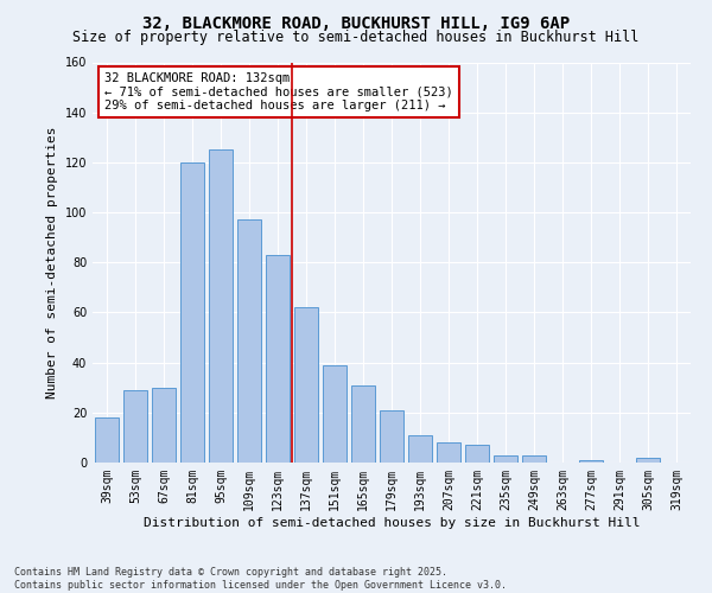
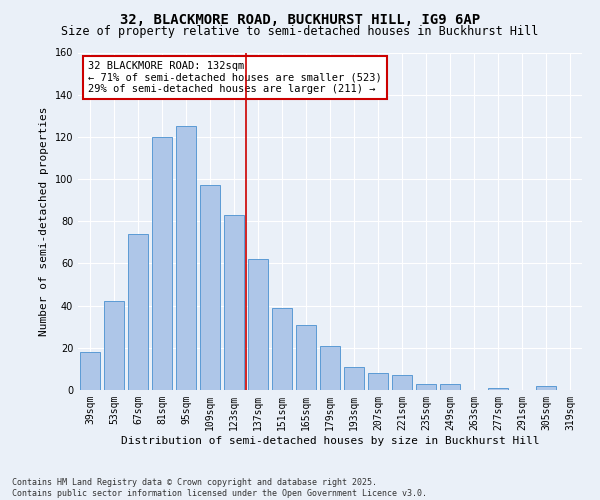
53sqm: 29 -> 42
67sqm: 30 -> 74
